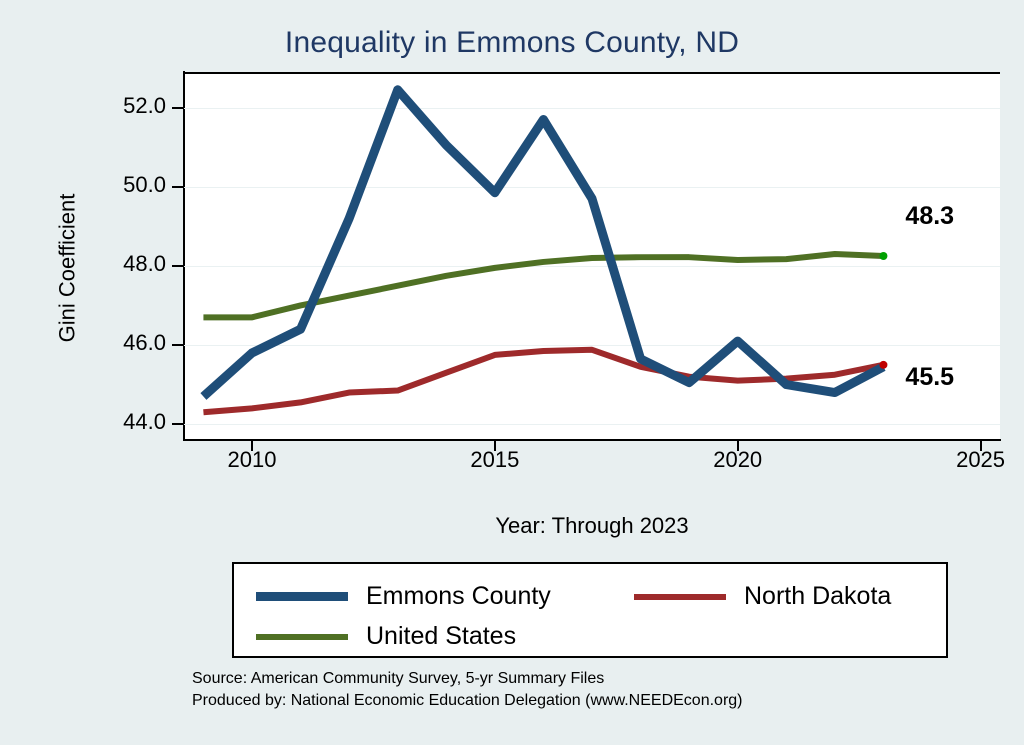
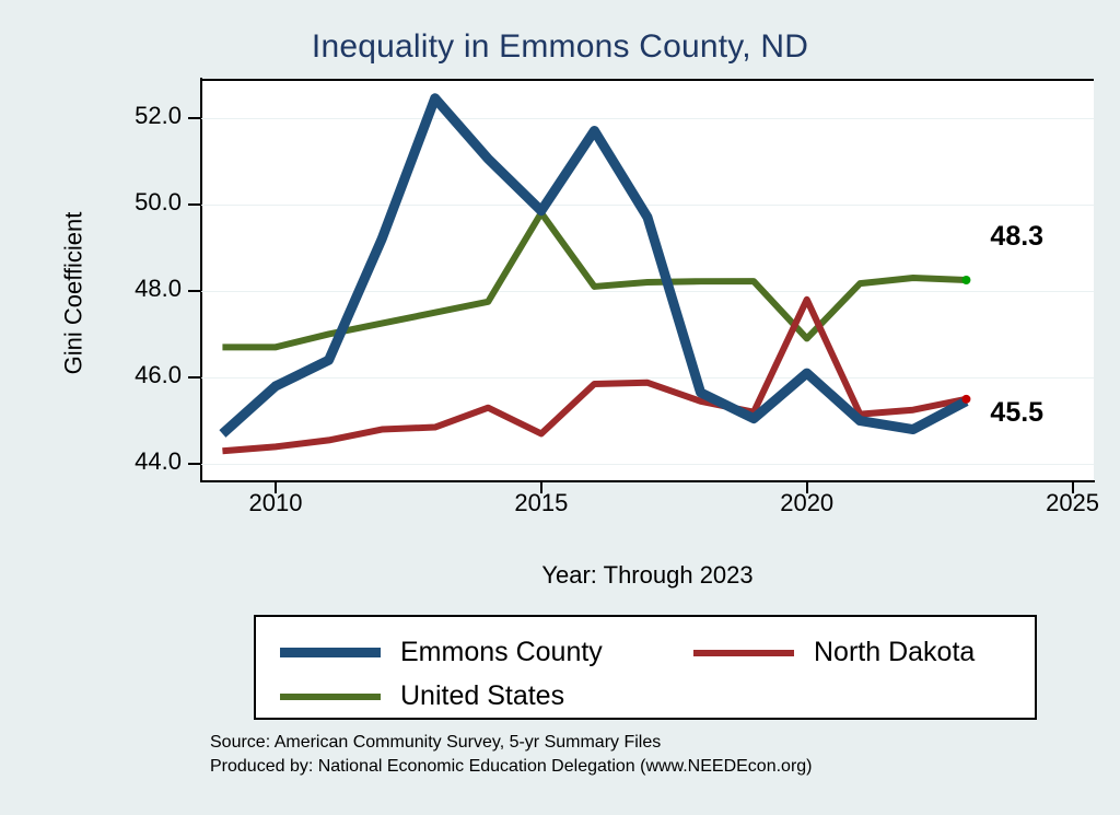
North Dakota/2015: 45.8 -> 44.7
United States/2015: 48.0 -> 49.8
North Dakota/2020: 45.1 -> 47.8
United States/2020: 48.1 -> 46.9
